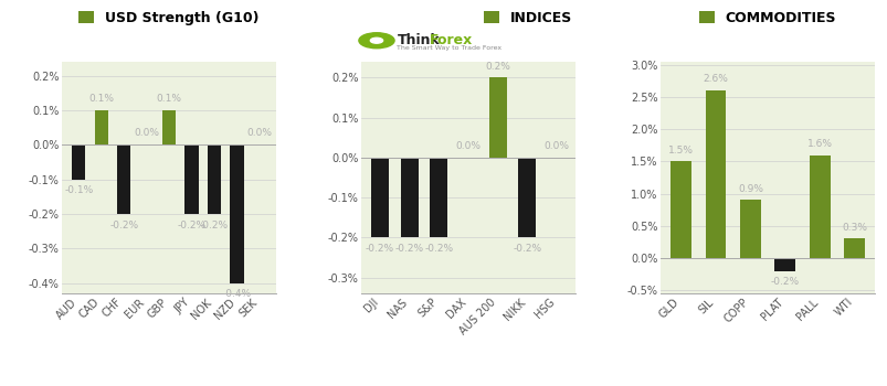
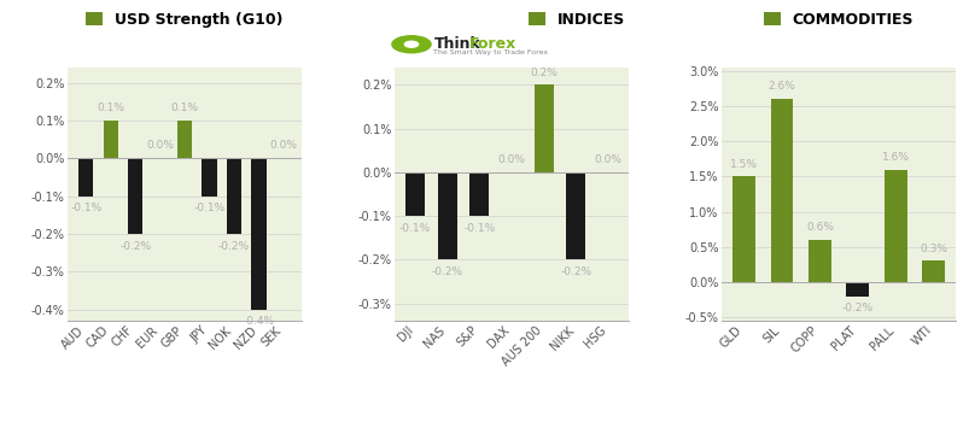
JPY: -0.2% -> -0.1%
DJI: -0.2% -> -0.1%
S&P: -0.2% -> -0.1%
COPP: 0.9% -> 0.6%
